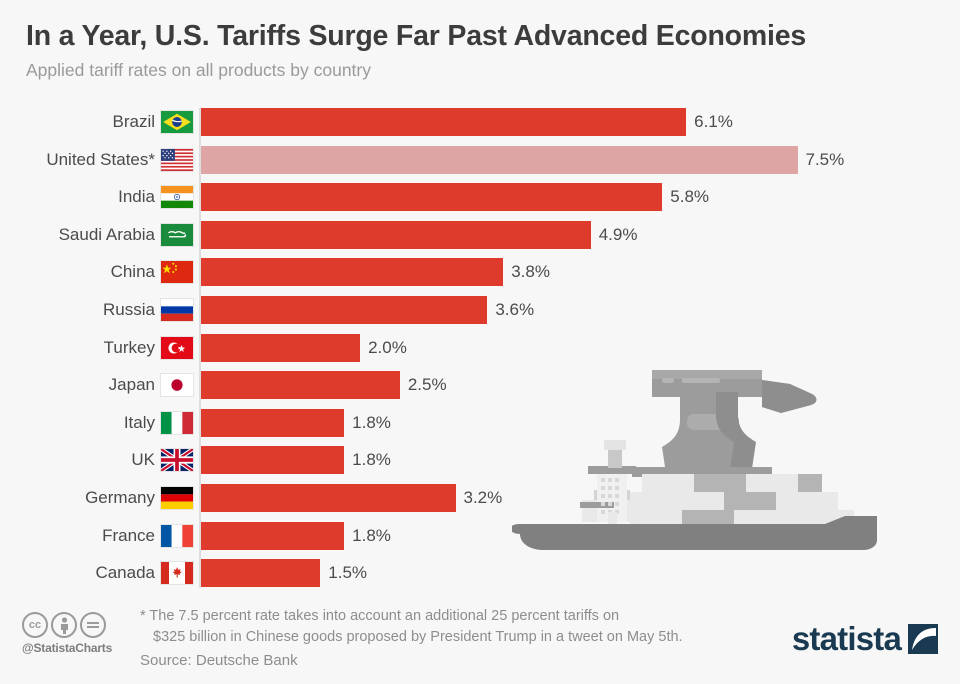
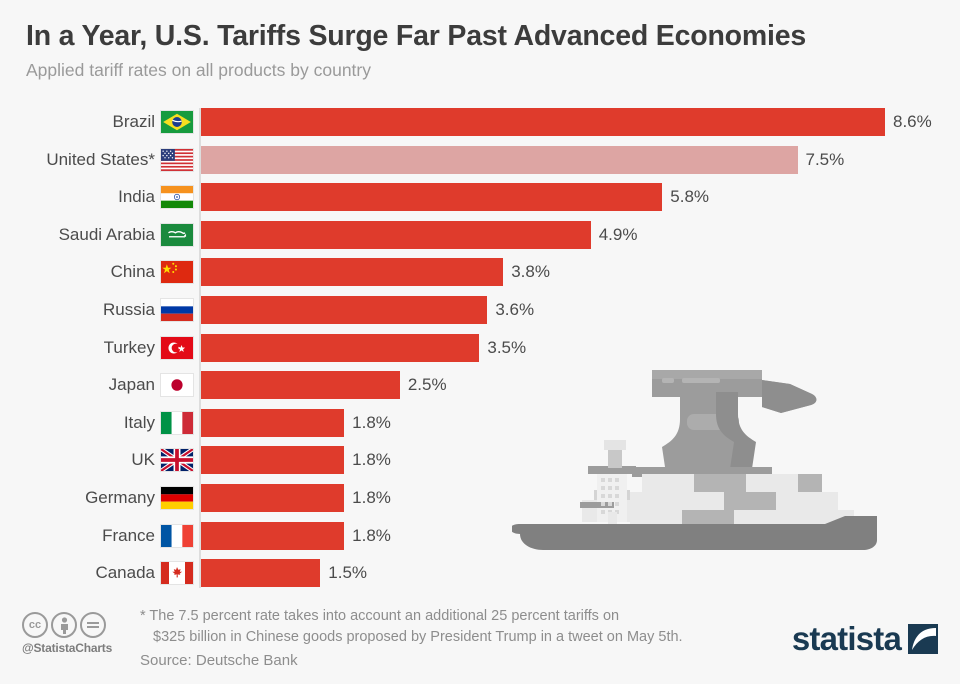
Brazil: 6.1% -> 8.6%
Turkey: 2.0% -> 3.5%
Germany: 3.2% -> 1.8%
